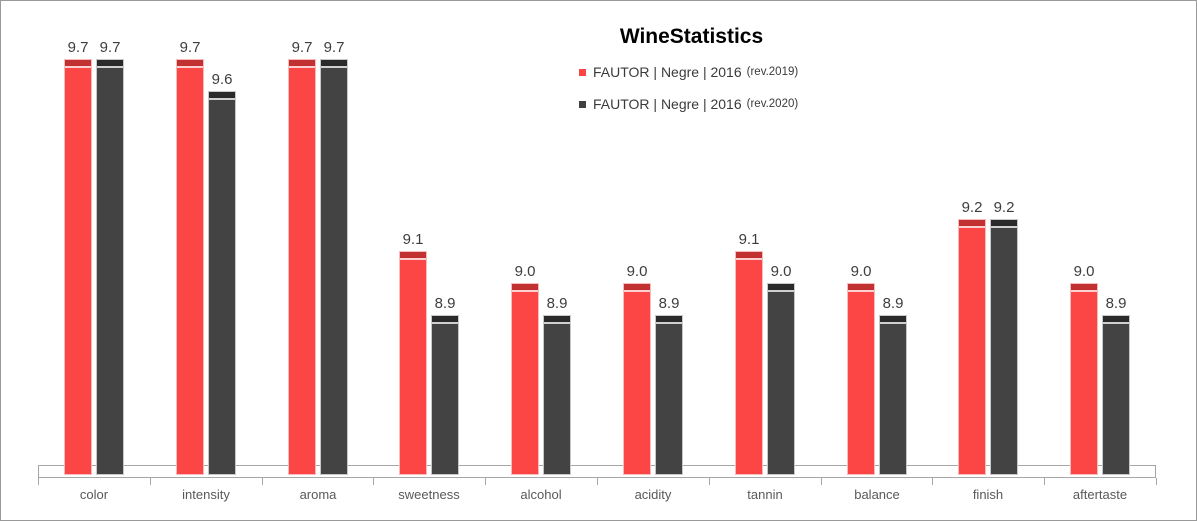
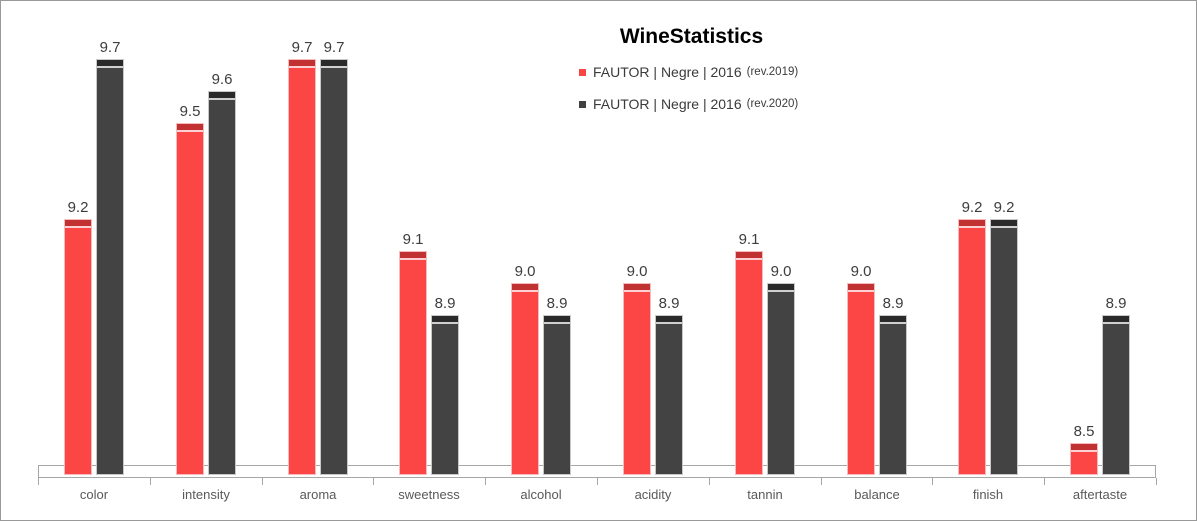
FAUTOR | Negre | 2016 (rev.2019)/color: 9.7 -> 9.2
FAUTOR | Negre | 2016 (rev.2019)/intensity: 9.7 -> 9.5
FAUTOR | Negre | 2016 (rev.2019)/aftertaste: 9.0 -> 8.5
